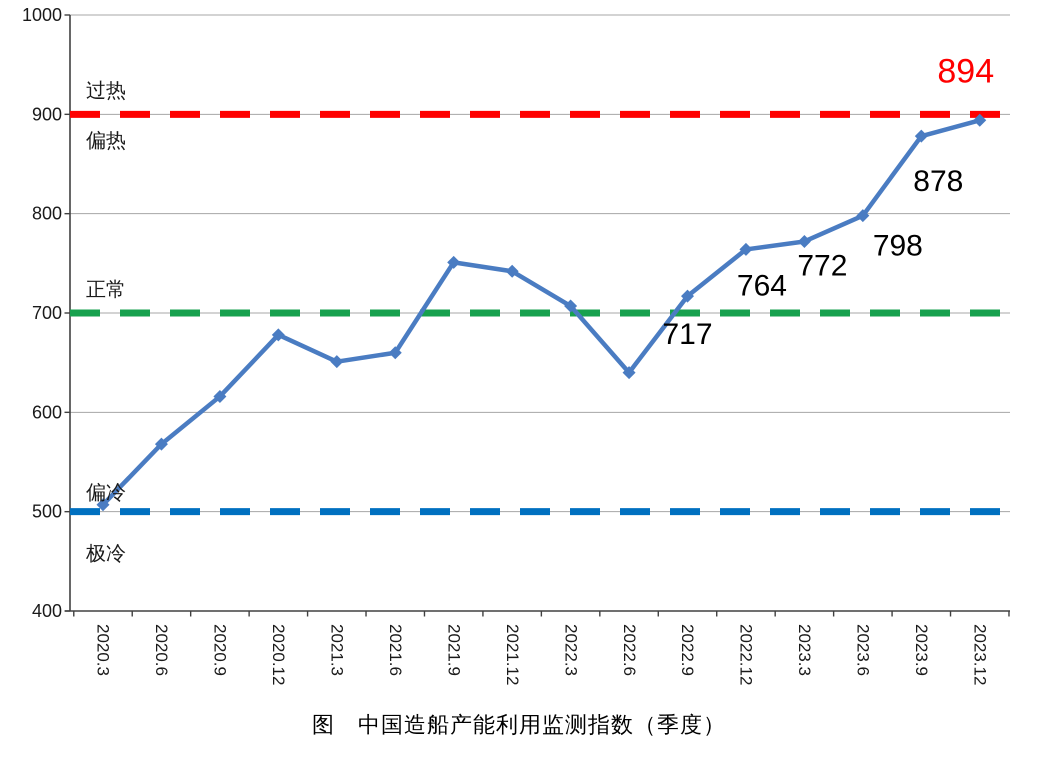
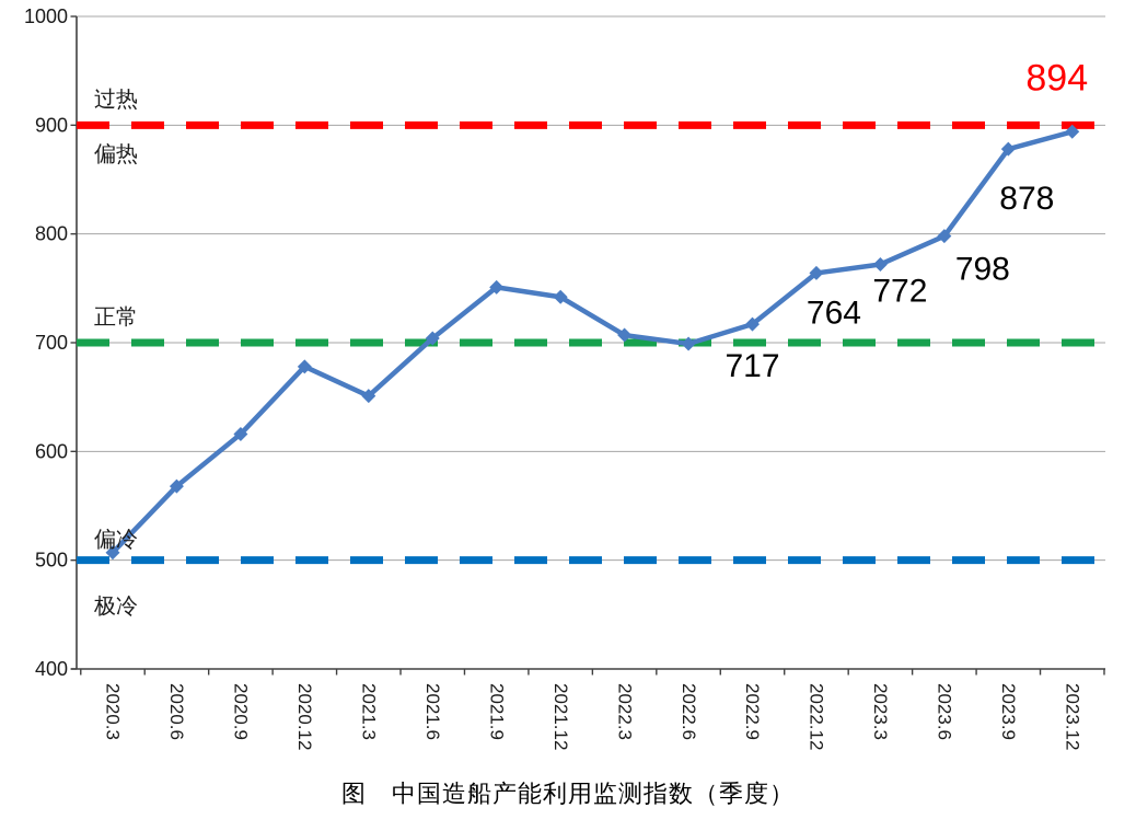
2021.6: 660 -> 700
2022.6: 640 -> 700
